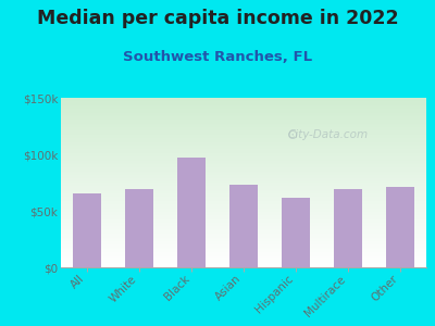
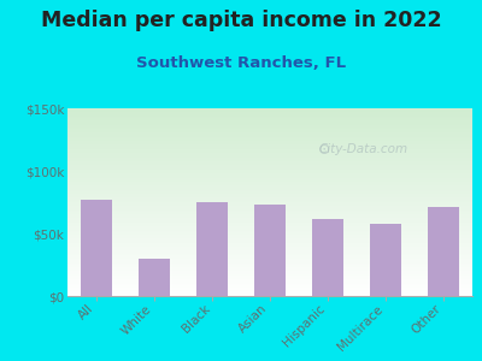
All: $65k -> $77k
White: $69k -> $30k
Black: $97k -> $75k
Multirace: $69k -> $58k
